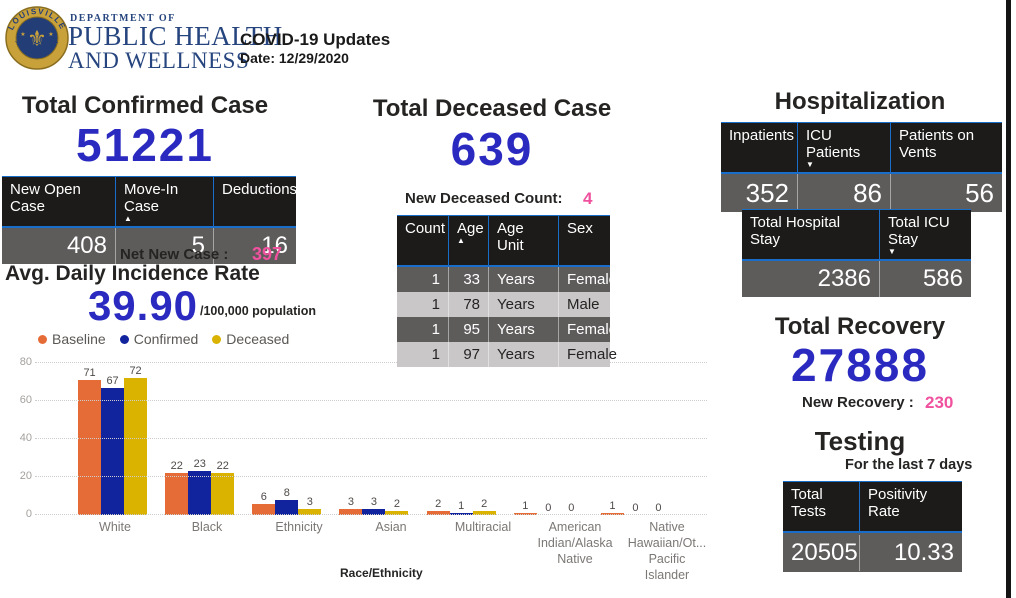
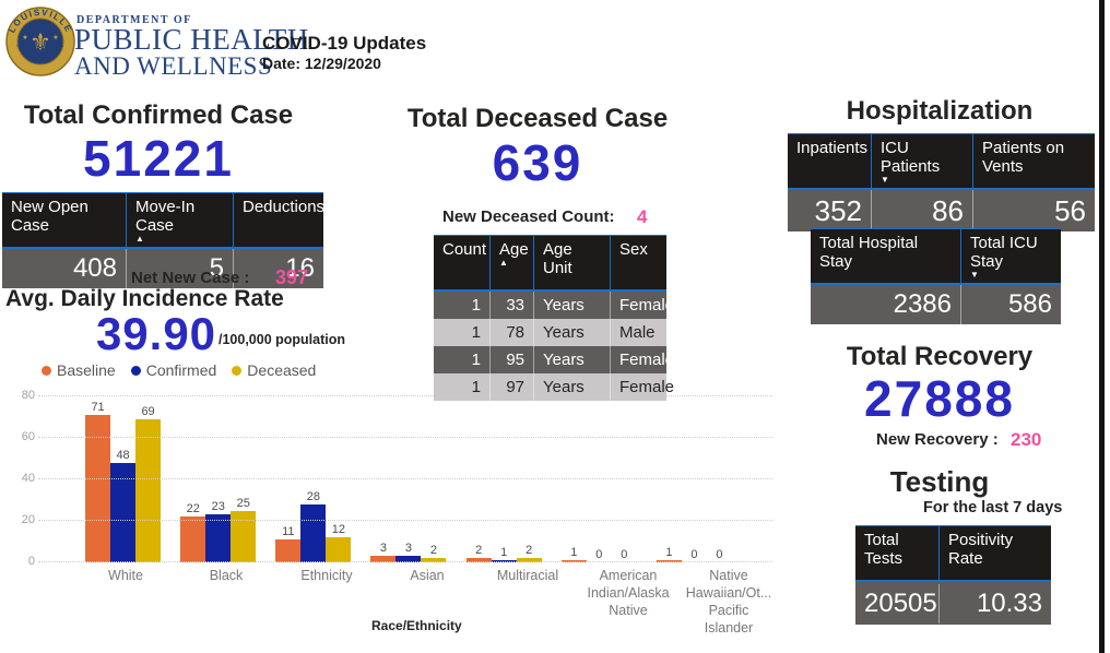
Confirmed/White: 67 -> 48
Deceased/White: 72 -> 69
Deceased/Black: 22 -> 25
Baseline/Ethnicity: 6 -> 11
Confirmed/Ethnicity: 8 -> 28
Deceased/Ethnicity: 3 -> 12
